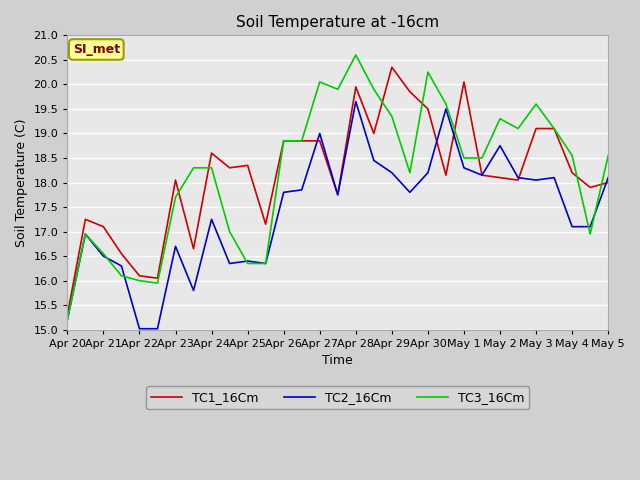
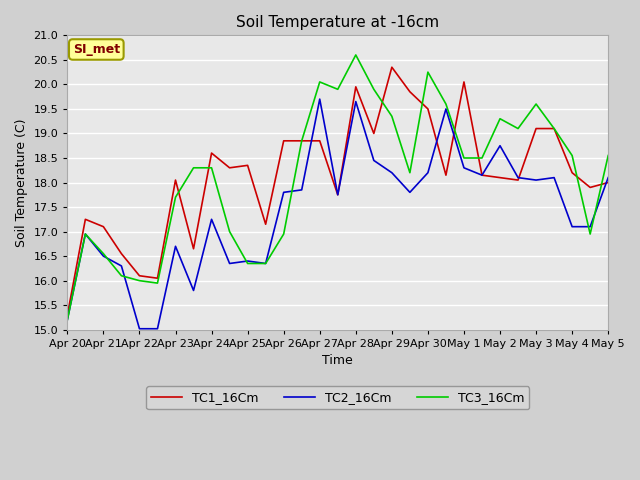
TC3_16Cm/Apr 26: 18.85 -> 16.95
TC2_16Cm/Apr 27: 19.00 -> 19.70
